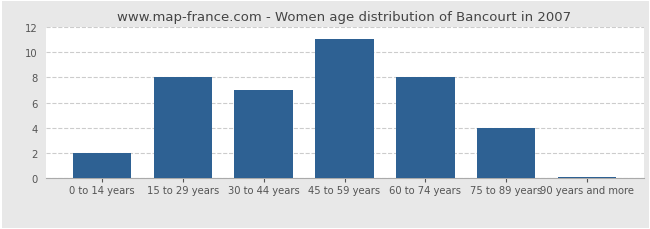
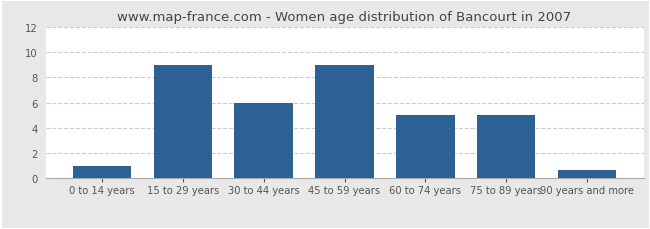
0 to 14 years: 2.0 -> 1.0
15 to 29 years: 8.0 -> 9.0
30 to 44 years: 7.0 -> 6.0
45 to 59 years: 11.0 -> 9.0
60 to 74 years: 8.0 -> 5.0
75 to 89 years: 4.0 -> 5.0
90 years and more: 0.1 -> 0.7
